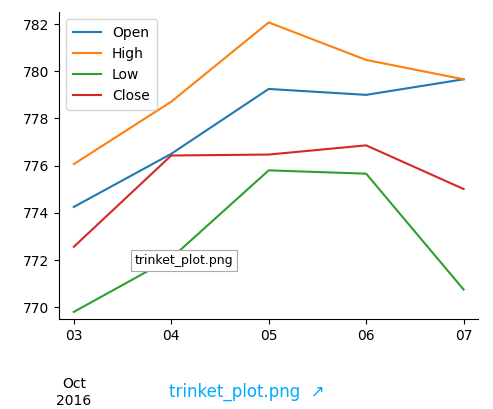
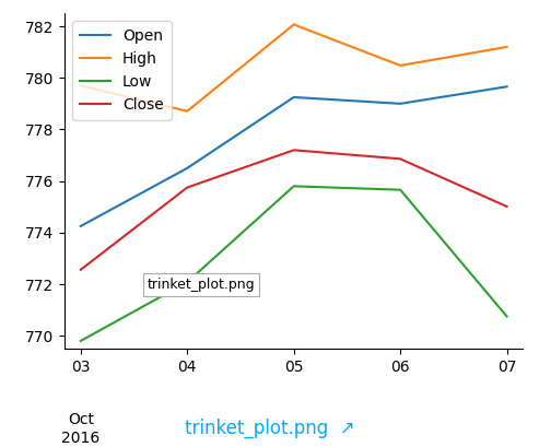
High/03: 776.07 -> 779.70
Close/04: 776.43 -> 775.75
Close/05: 776.47 -> 777.20
High/07: 779.66 -> 781.20
